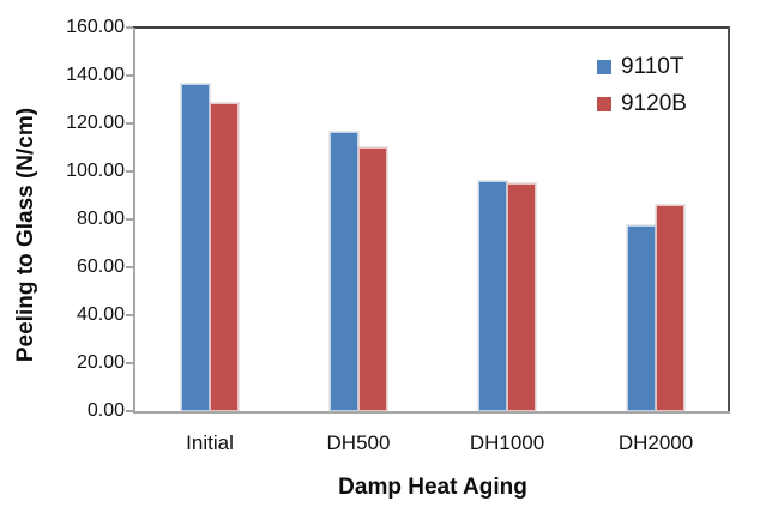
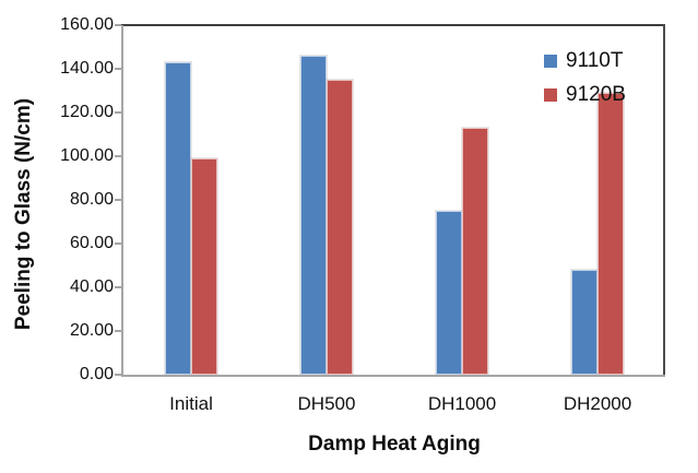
9110T/Initial: 136 -> 143
9120B/Initial: 128 -> 99
9110T/DH500: 116 -> 146
9120B/DH500: 110 -> 135
9110T/DH1000: 96 -> 75
9120B/DH1000: 95 -> 113
9110T/DH2000: 78 -> 48
9120B/DH2000: 86 -> 129
